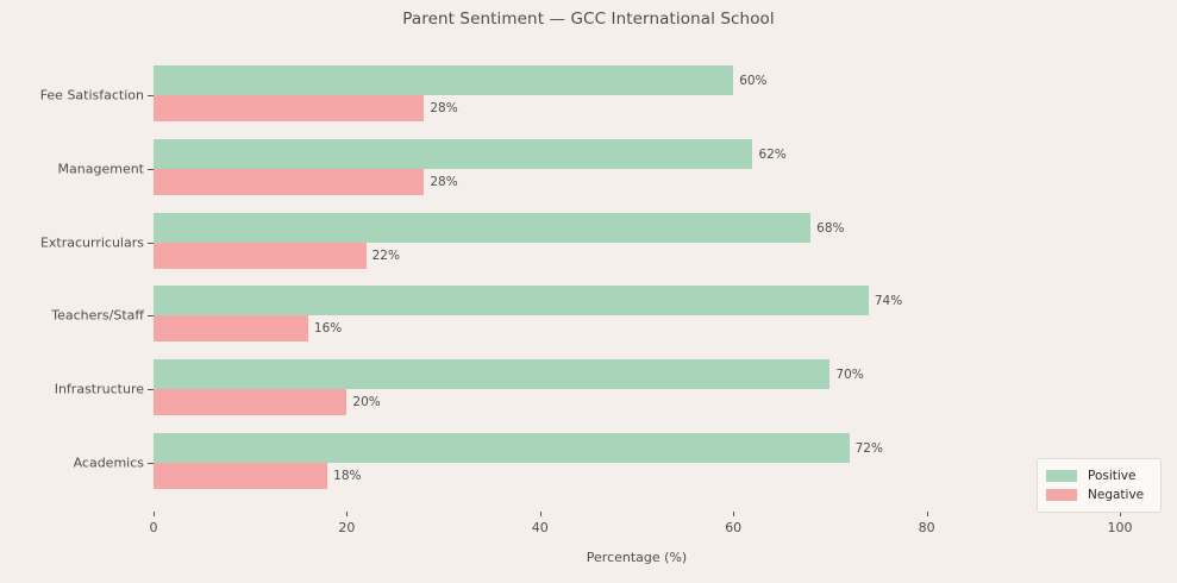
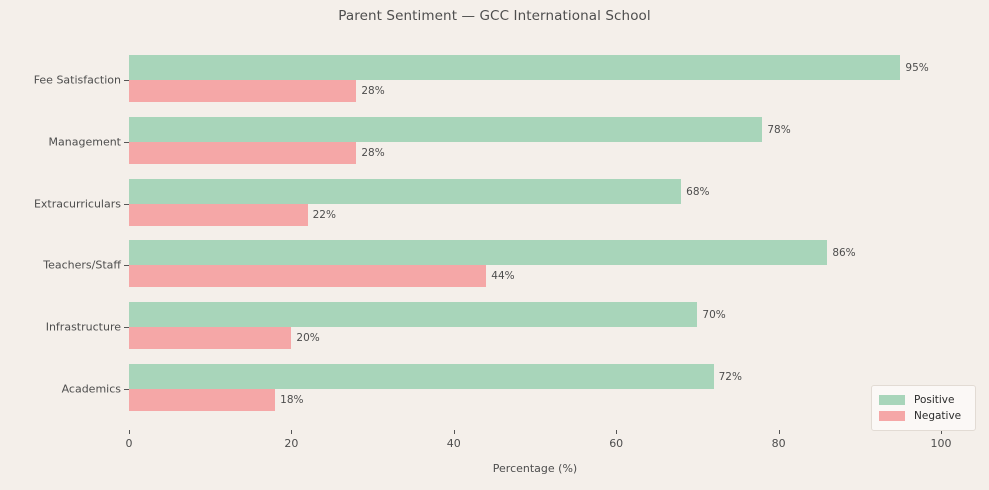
Positive/Fee Satisfaction: 60% -> 95%
Positive/Management: 62% -> 78%
Positive/Teachers/Staff: 74% -> 86%
Negative/Teachers/Staff: 16% -> 44%
